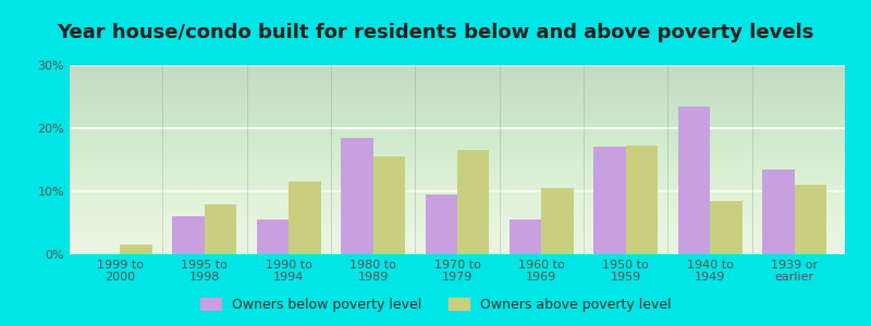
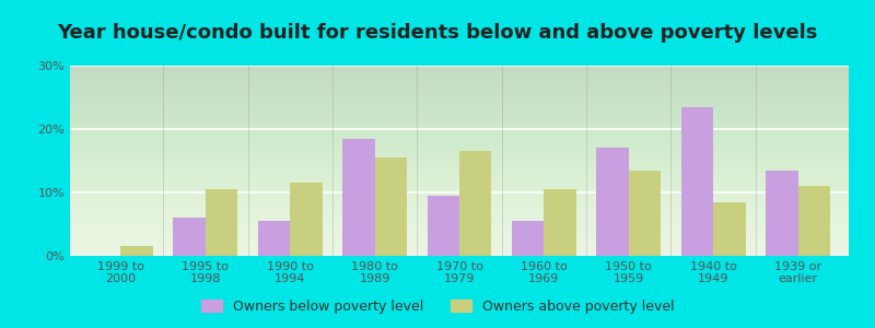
Owners above poverty level/1995 to 1998: 8.0% -> 10.5%
Owners above poverty level/1950 to 1959: 17.2% -> 13.5%
